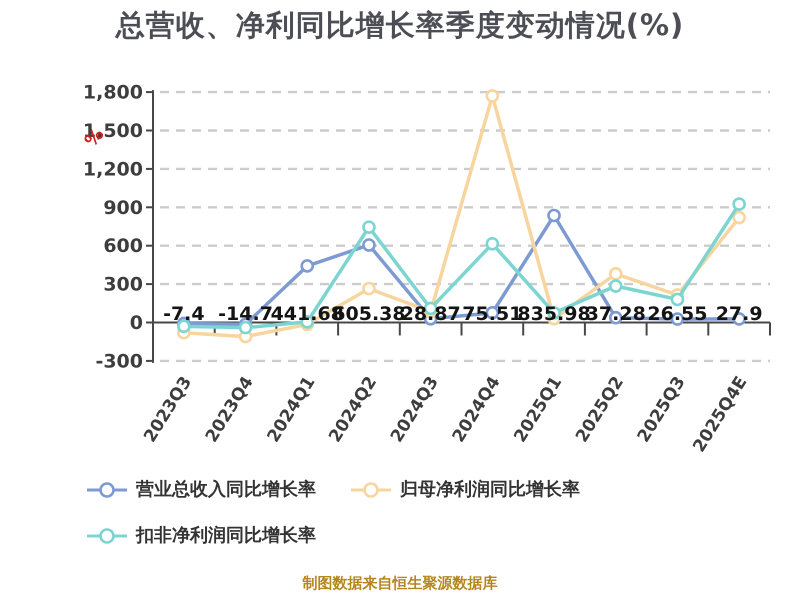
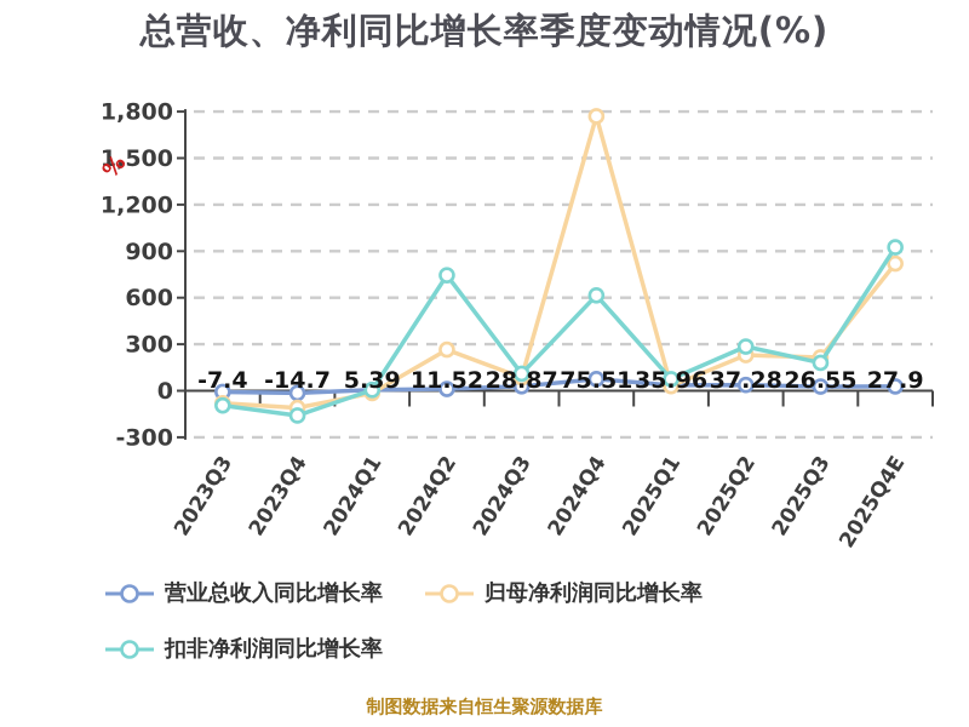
扣非净利润同比增长率/2023Q3: -30 -> -100
扣非净利润同比增长率/2023Q4: -40 -> -160
营业总收入同比增长率/2024Q1: 441.68 -> 5.39
营业总收入同比增长率/2024Q2: 605.38 -> 11.52
营业总收入同比增长率/2025Q1: 835.98 -> 35.96
归母净利润同比增长率/2025Q2: 380 -> 230
